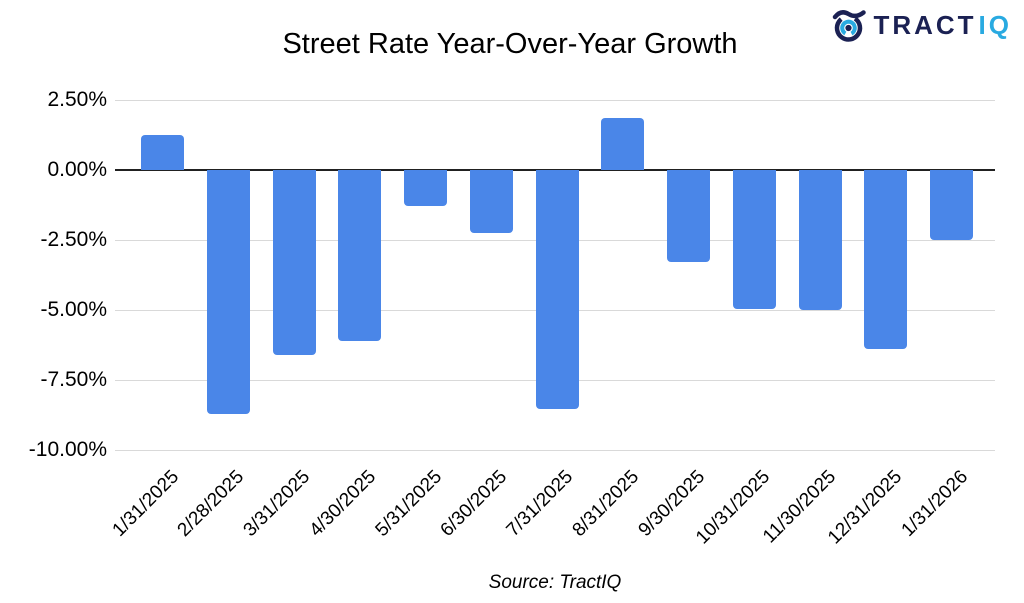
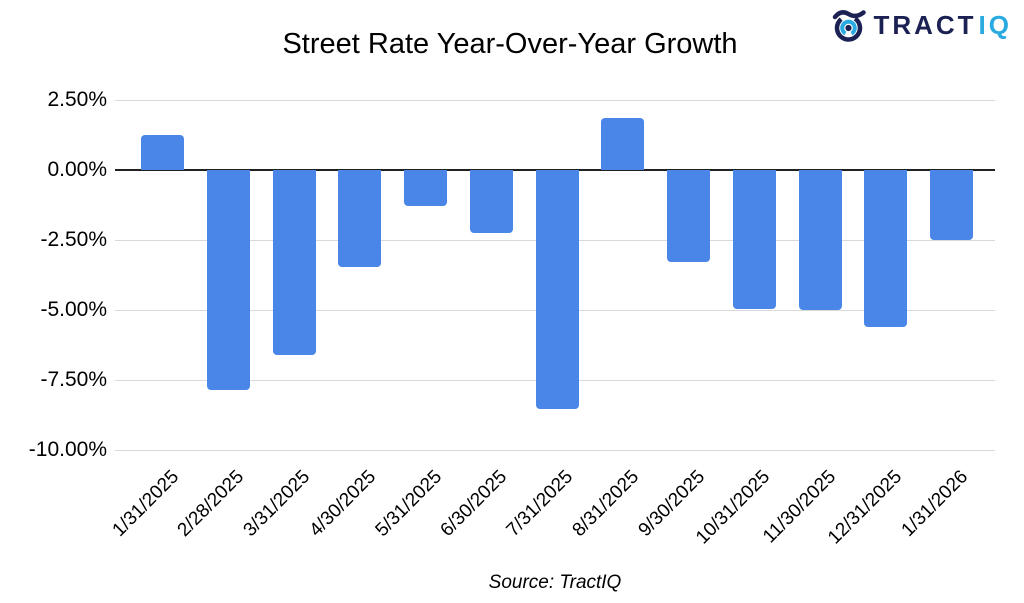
2/28/2025: -8.7% -> -7.8%
4/30/2025: -6.1% -> -3.5%
12/31/2025: -6.4% -> -5.6%
